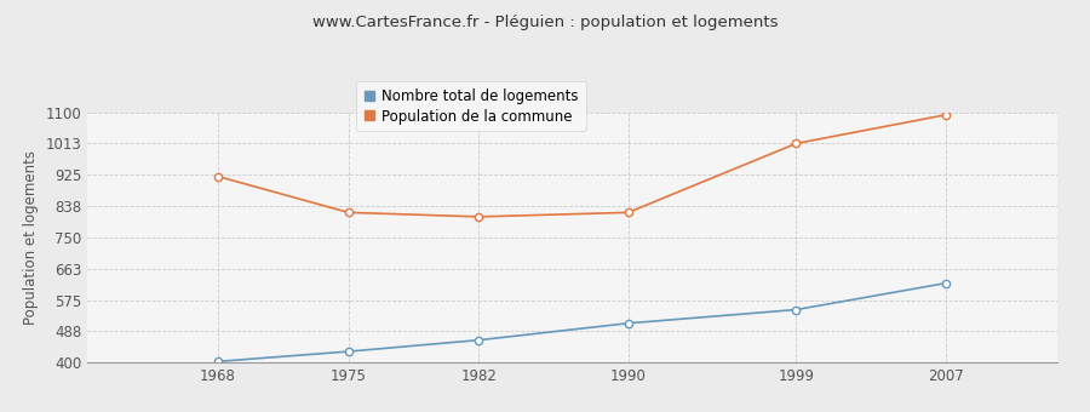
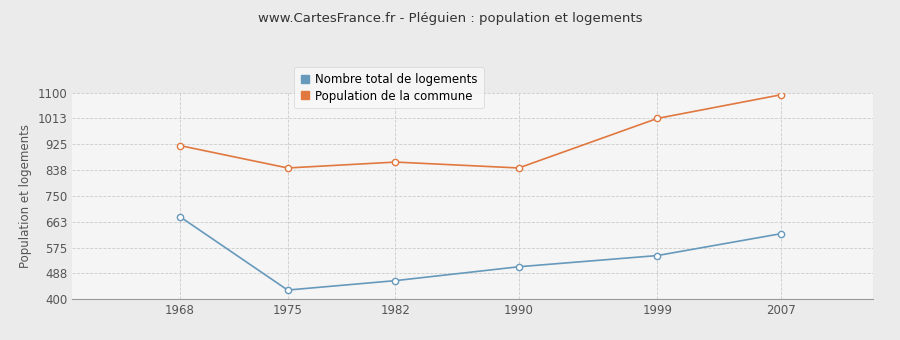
Nombre total de logements/1968: 403 -> 680
Population de la commune/1975: 820 -> 845
Population de la commune/1982: 808 -> 865
Population de la commune/1990: 820 -> 845
